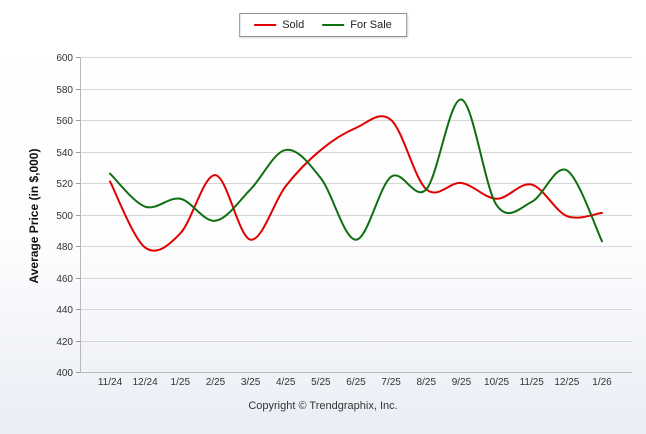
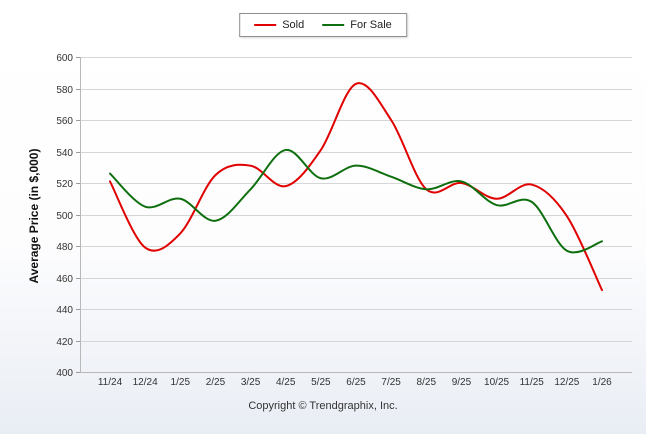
Sold/3/25: 484 -> 531
Sold/6/25: 555 -> 583
For Sale/6/25: 484 -> 531
For Sale/9/25: 573 -> 521
For Sale/12/25: 528 -> 477
Sold/1/26: 501 -> 452
